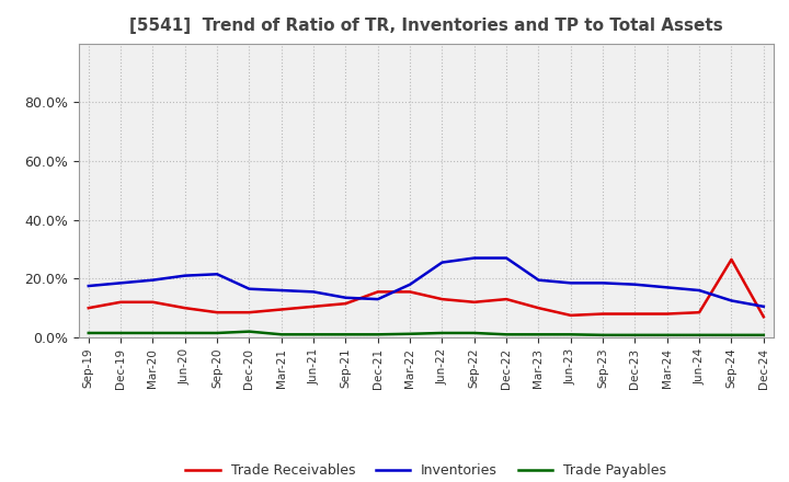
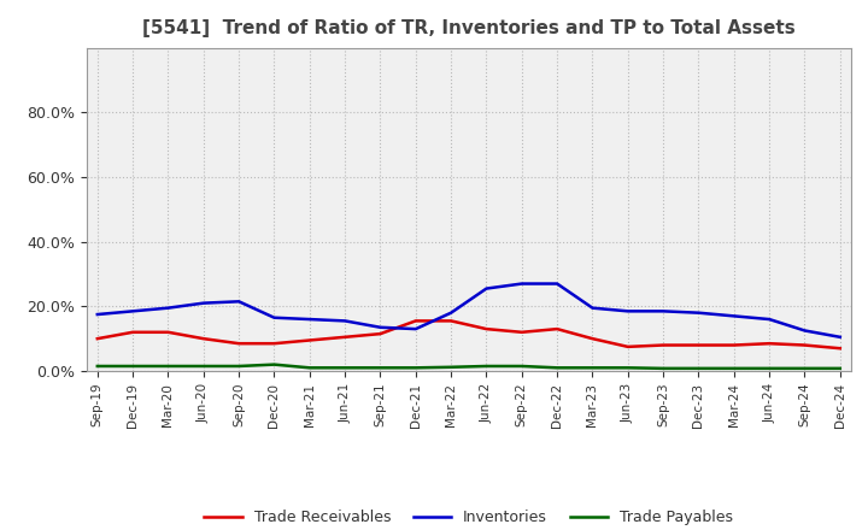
Trade Receivables/Sep-24: 26.5% -> 8.0%
